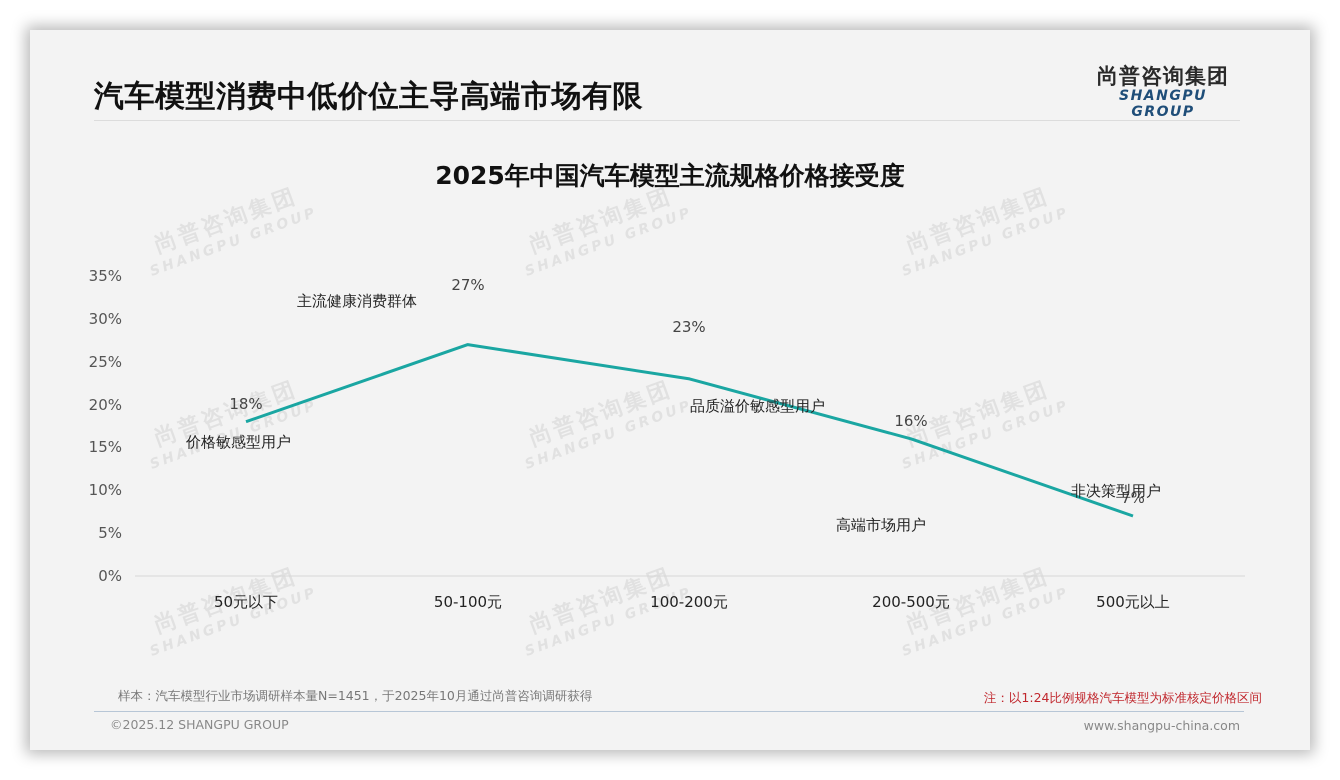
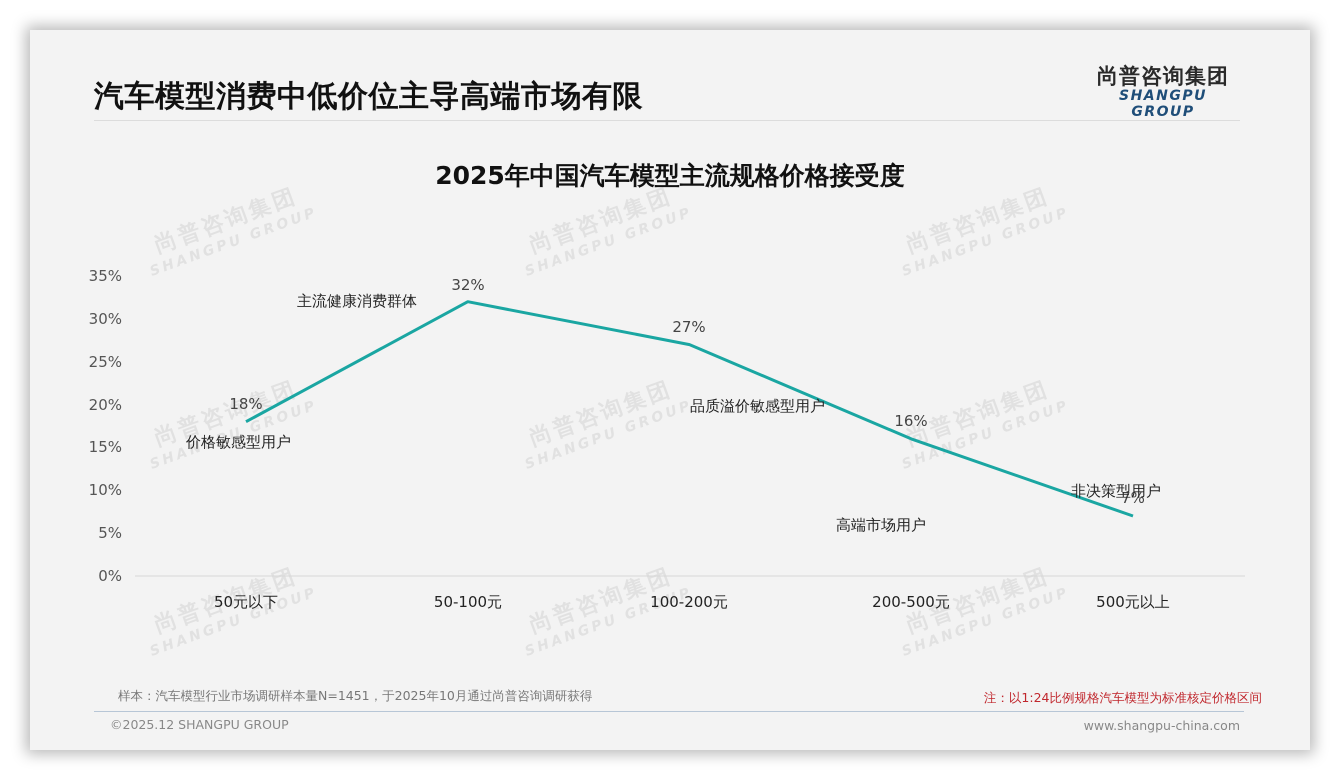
50-100元: 27% -> 32%
100-200元: 23% -> 27%
